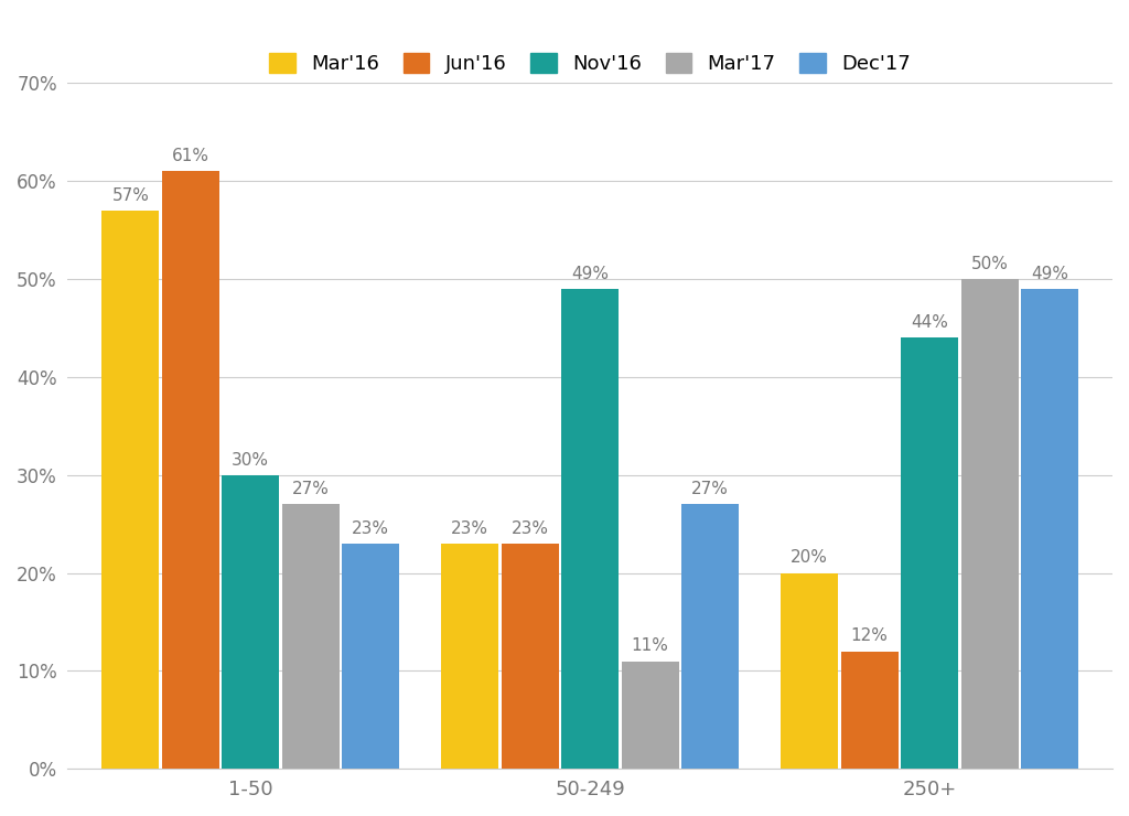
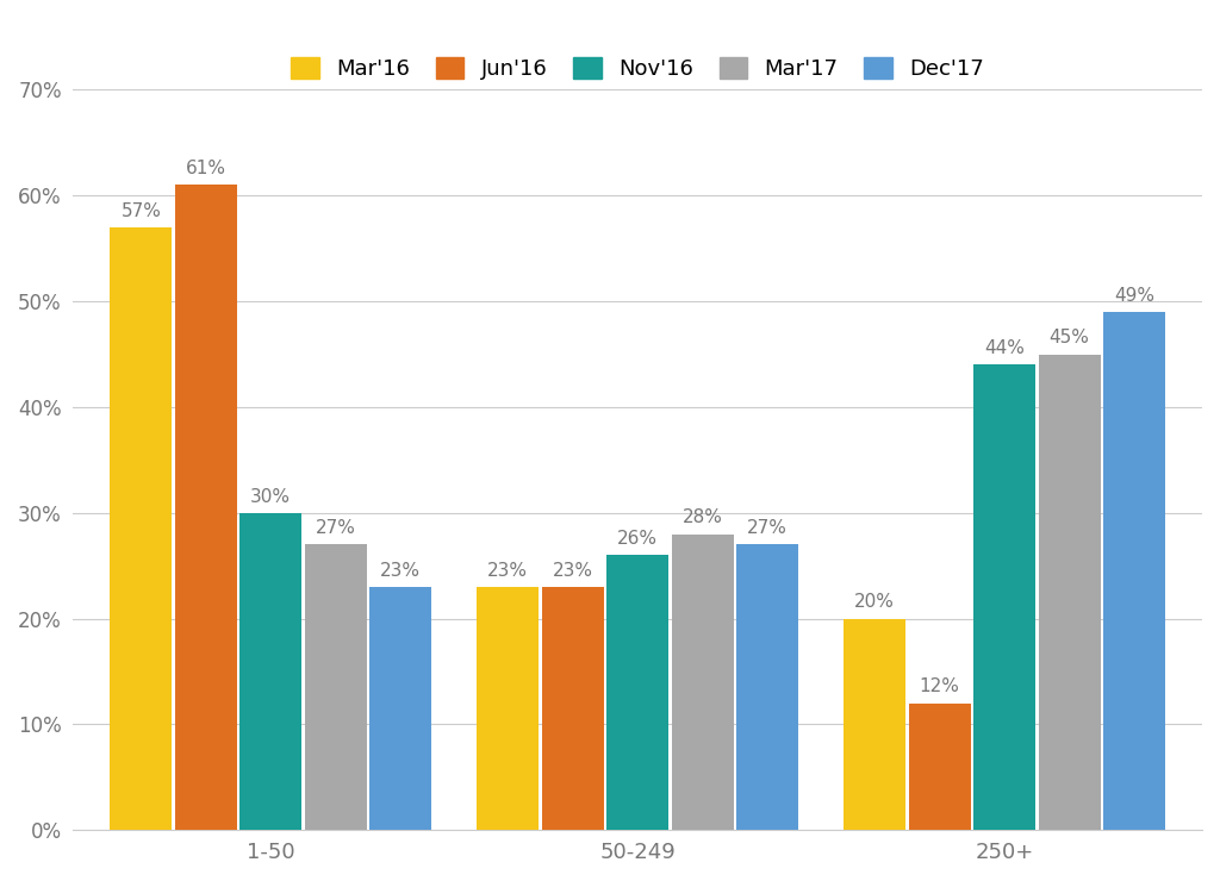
Nov'16/50-249: 49% -> 26%
Mar'17/50-249: 11% -> 28%
Mar'17/250+: 50% -> 45%
